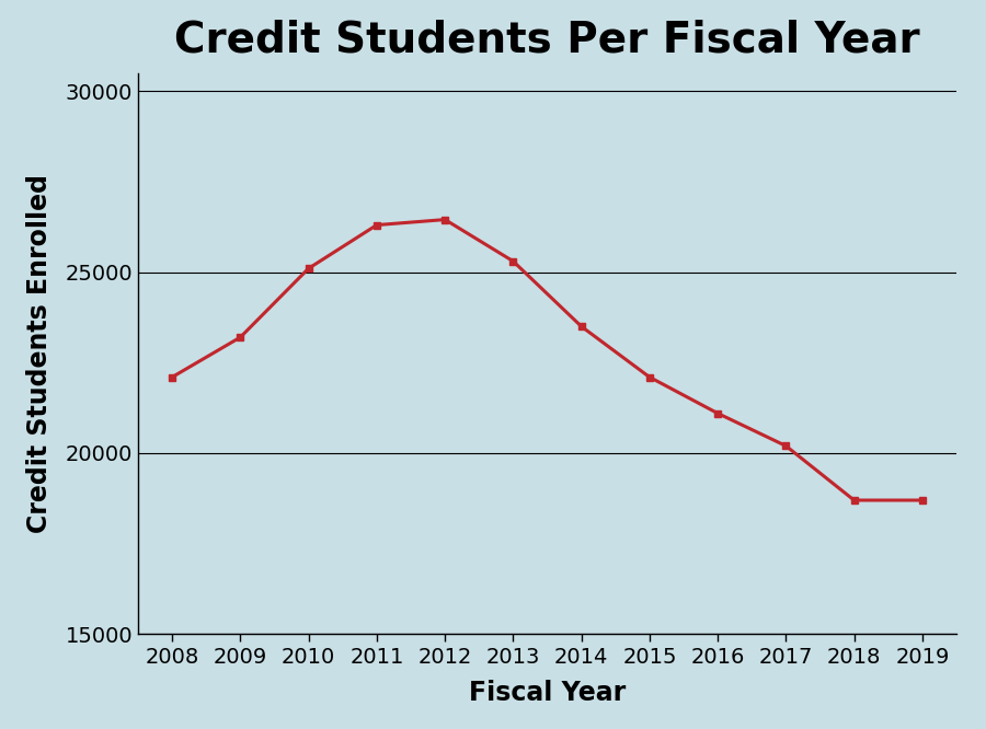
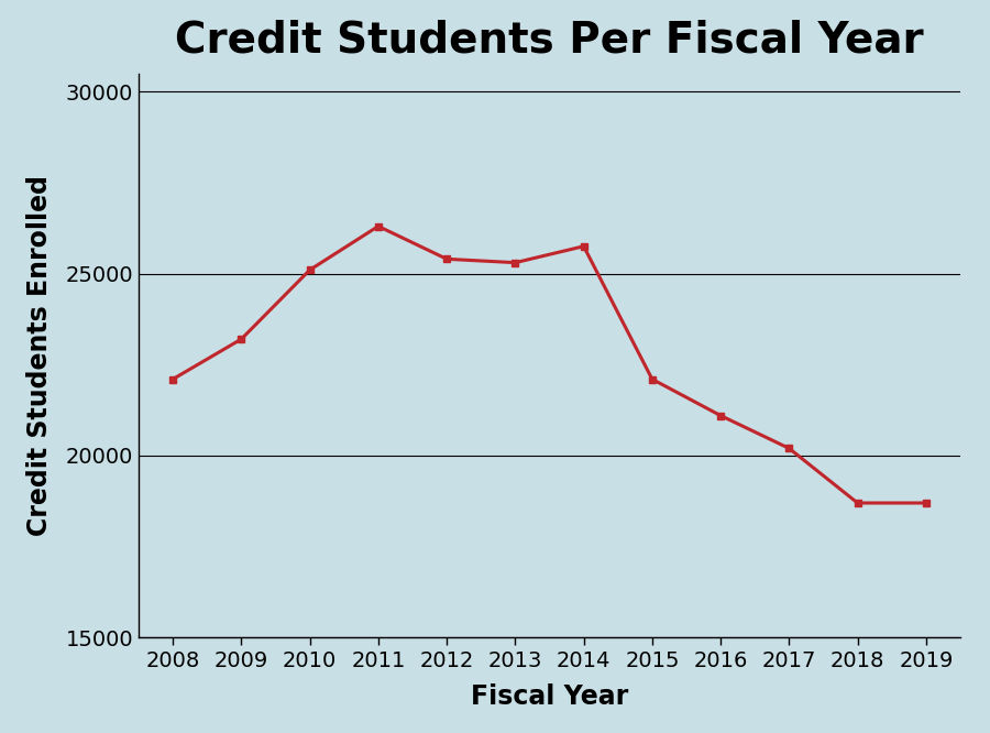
2012: 26450 -> 25400
2014: 23500 -> 25750
